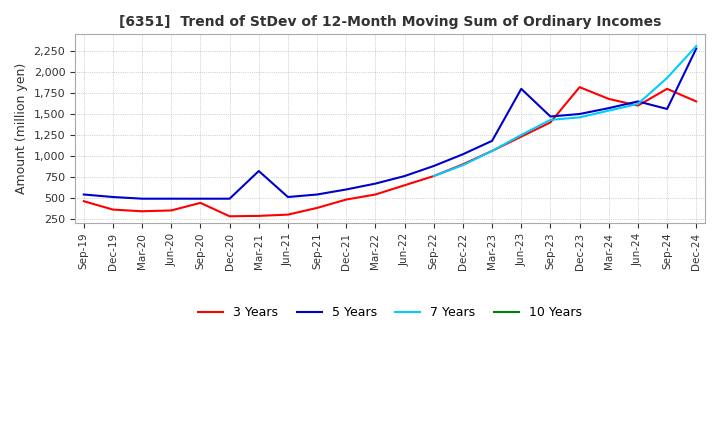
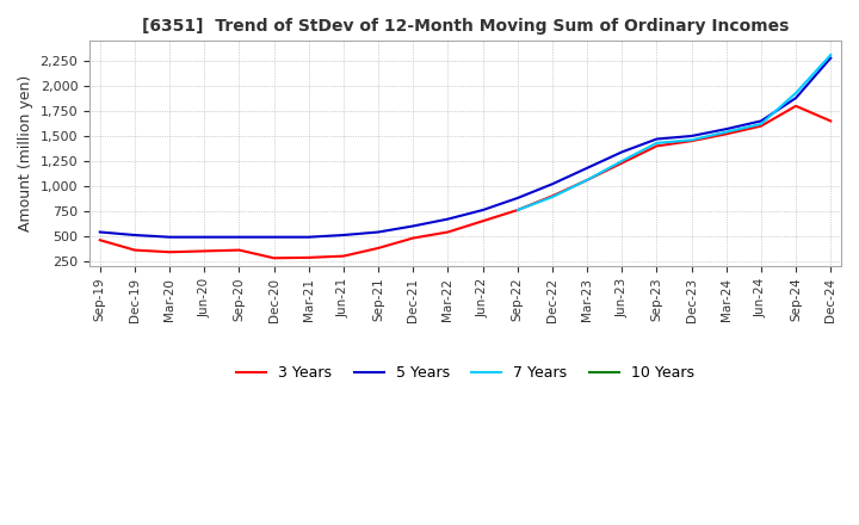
3 Years/Sep-20: 440 -> 360
5 Years/Mar-21: 820 -> 490
5 Years/Jun-23: 1,800 -> 1,340
3 Years/Dec-23: 1,820 -> 1,450
3 Years/Mar-24: 1,680 -> 1,520
5 Years/Sep-24: 1,560 -> 1,880
